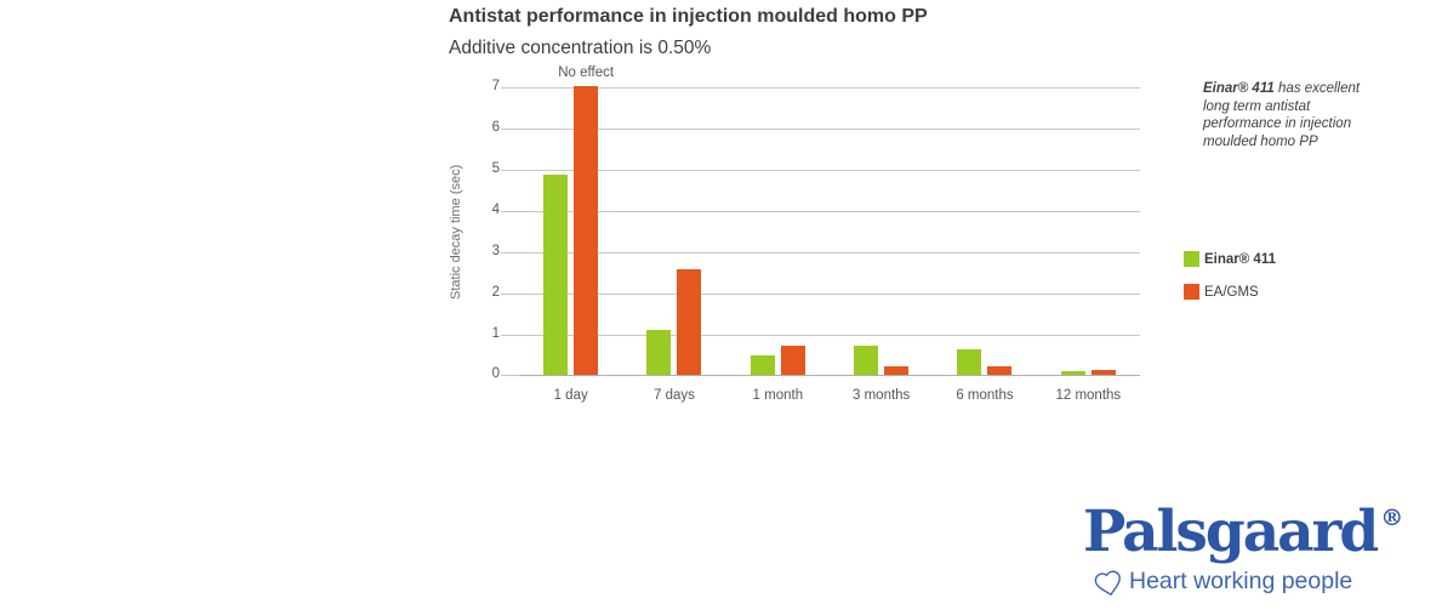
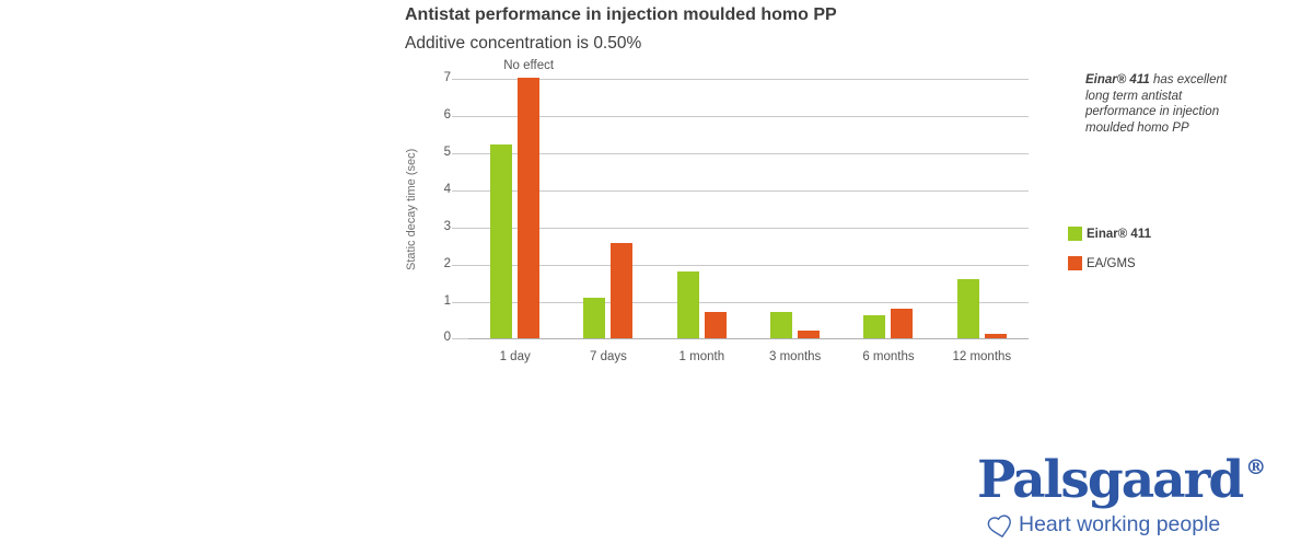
Einar® 411/1 day: 4.8 -> 5.2
Einar® 411/1 month: 0.5 -> 1.8
EA/GMS/6 months: 0.2 -> 0.8
Einar® 411/12 months: 0.1 -> 1.6
